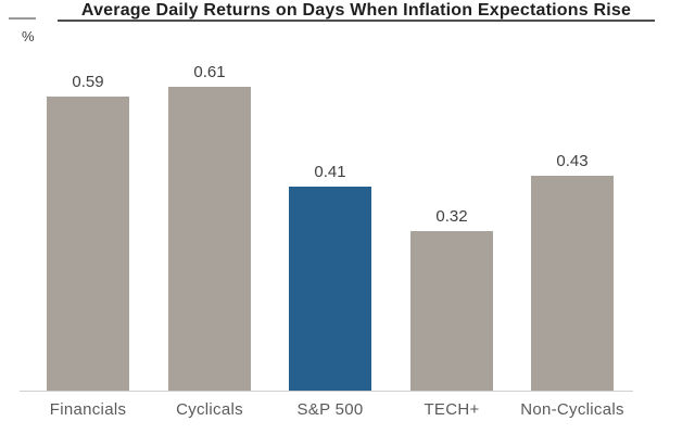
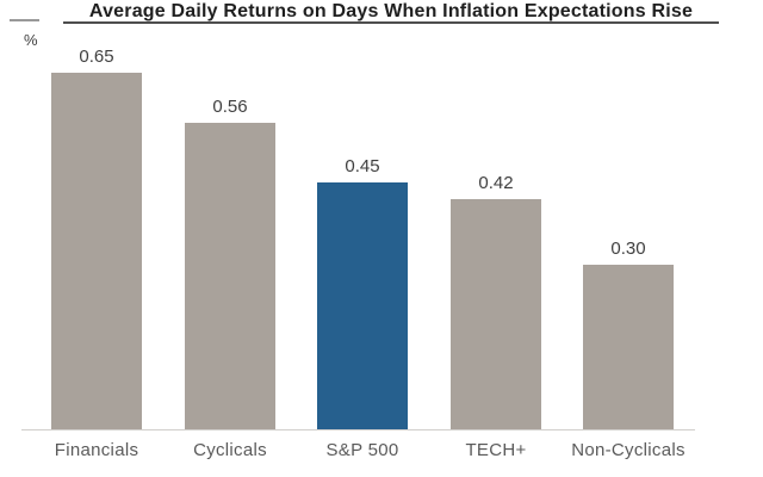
Financials: 0.59 -> 0.65
Cyclicals: 0.61 -> 0.56
S&P 500: 0.41 -> 0.45
TECH+: 0.32 -> 0.42
Non-Cyclicals: 0.43 -> 0.30
